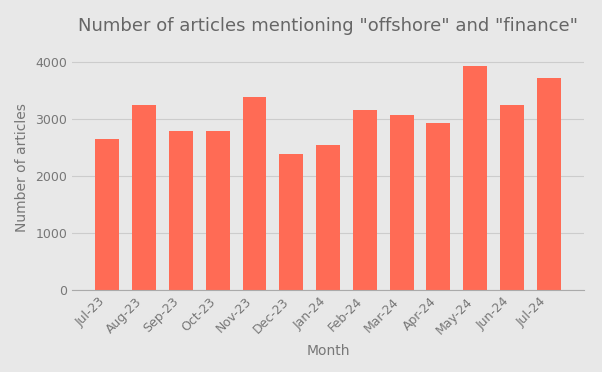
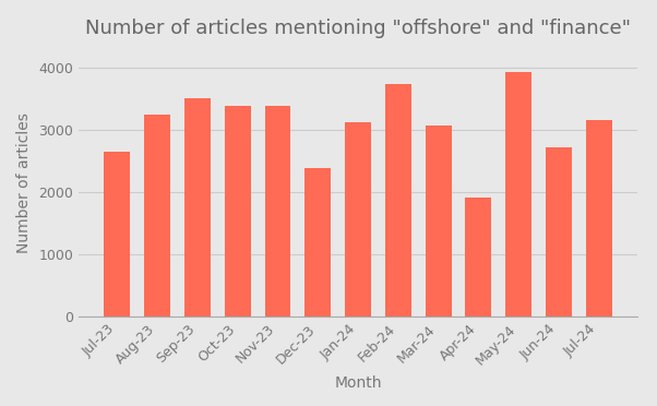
Sep-23: 2780 -> 3500
Oct-23: 2780 -> 3380
Jan-24: 2550 -> 3120
Feb-24: 3150 -> 3740
Apr-24: 2920 -> 1920
Jun-24: 3250 -> 2720
Jul-24: 3720 -> 3160
